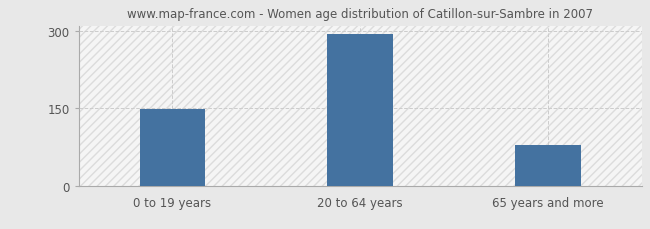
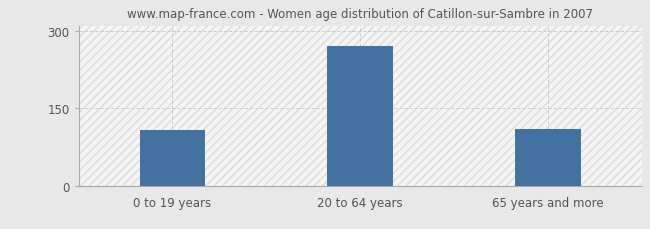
0 to 19 years: 148 -> 107
20 to 64 years: 294 -> 271
65 years and more: 78 -> 110
